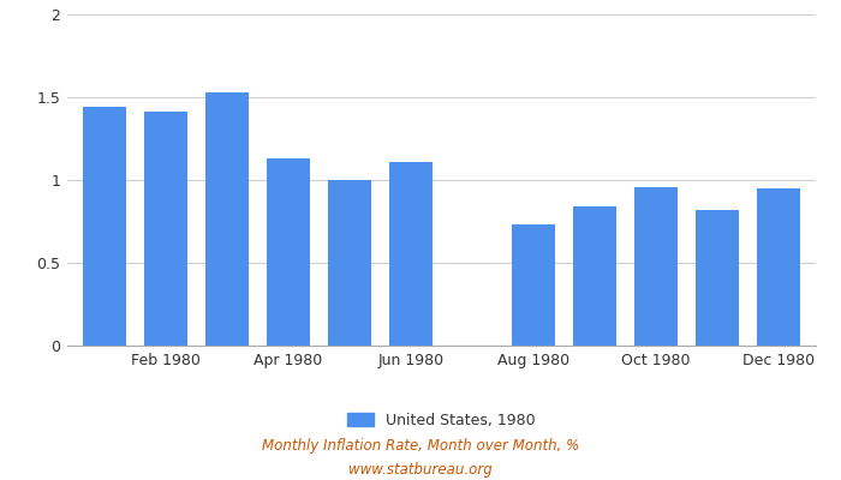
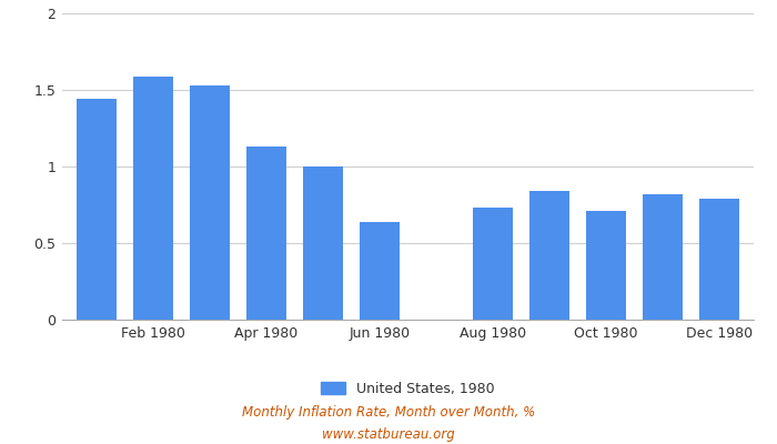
Feb 1980: 1.41 -> 1.59
Jun 1980: 1.11 -> 0.64
Oct 1980: 0.96 -> 0.71
Dec 1980: 0.95 -> 0.79
